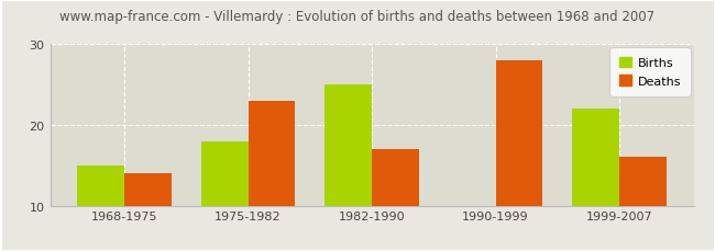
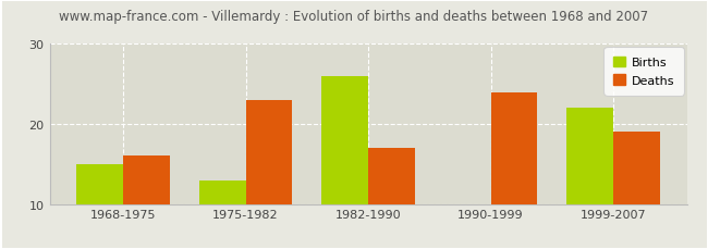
Deaths/1968-1975: 14 -> 16
Births/1975-1982: 18.0 -> 13.0
Births/1982-1990: 25.0 -> 26.0
Deaths/1990-1999: 28 -> 24
Deaths/1999-2007: 16 -> 19
